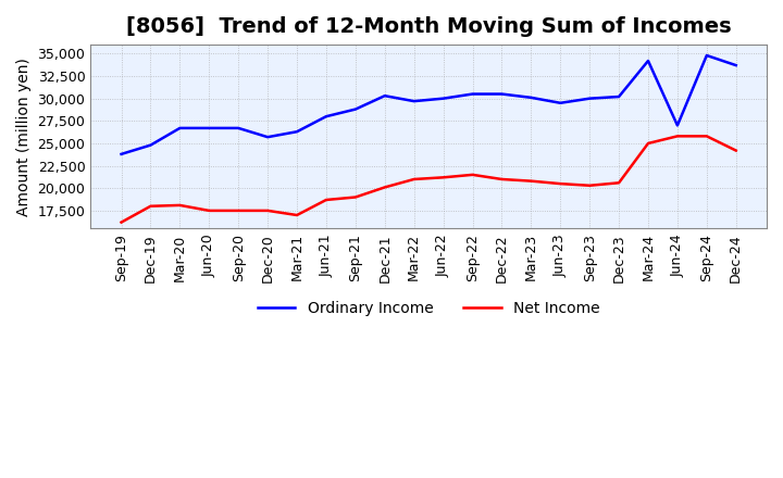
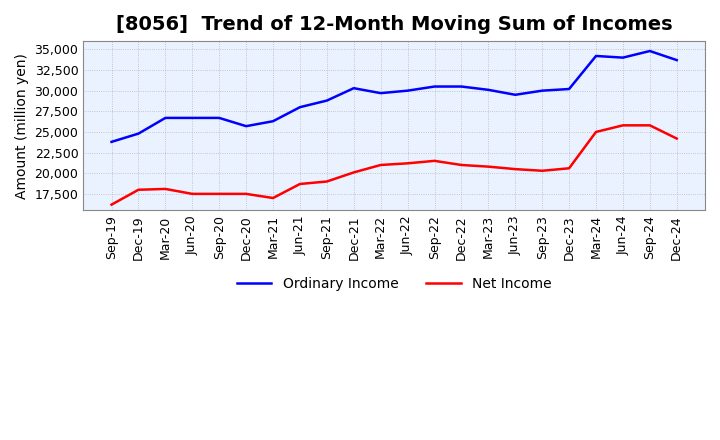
Ordinary Income/Jun-24: 27,000 -> 34,000
